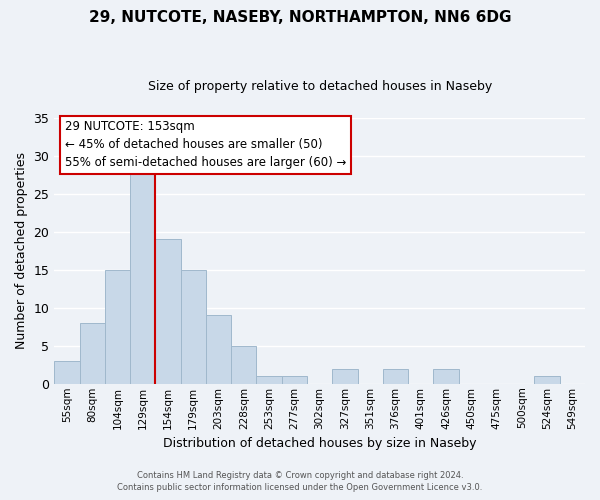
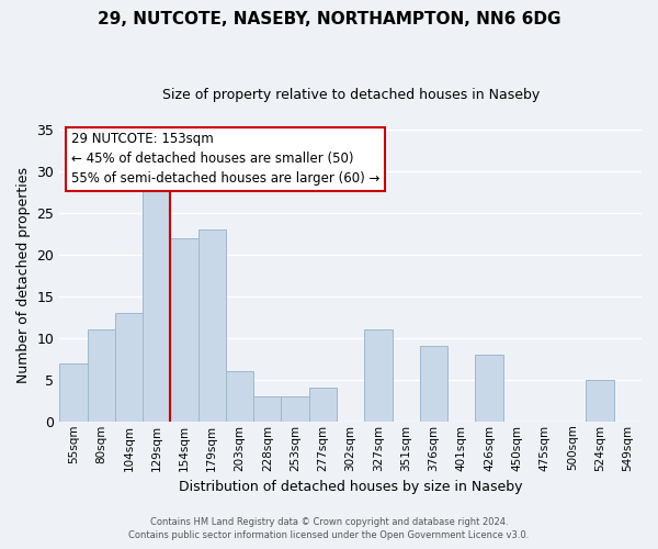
55sqm: 3 -> 7
80sqm: 8 -> 11
104sqm: 15 -> 13
154sqm: 19 -> 22
179sqm: 15 -> 23
203sqm: 9 -> 6
228sqm: 5 -> 3
253sqm: 1 -> 3
277sqm: 1 -> 4
327sqm: 2 -> 11
376sqm: 2 -> 9
426sqm: 2 -> 8
524sqm: 1 -> 5
